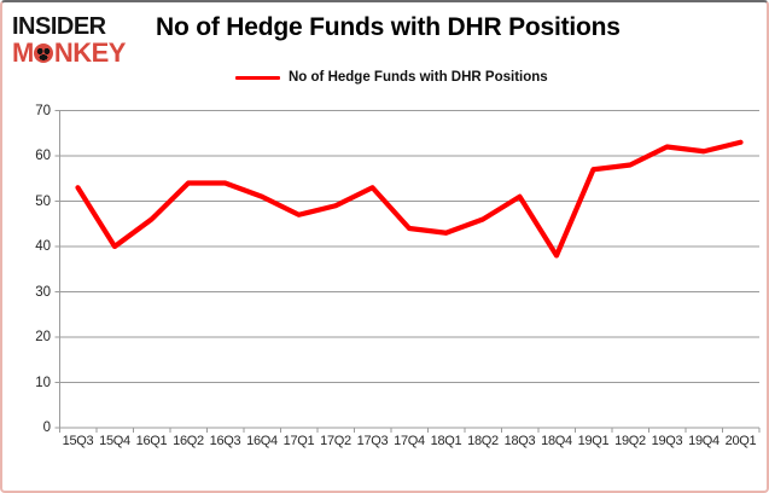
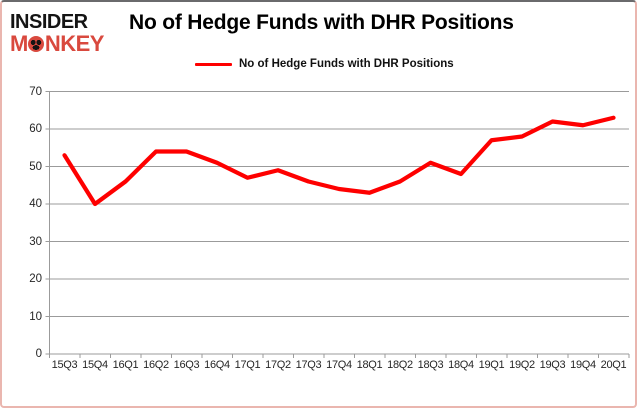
17Q3: 53 -> 46
18Q4: 38 -> 48
